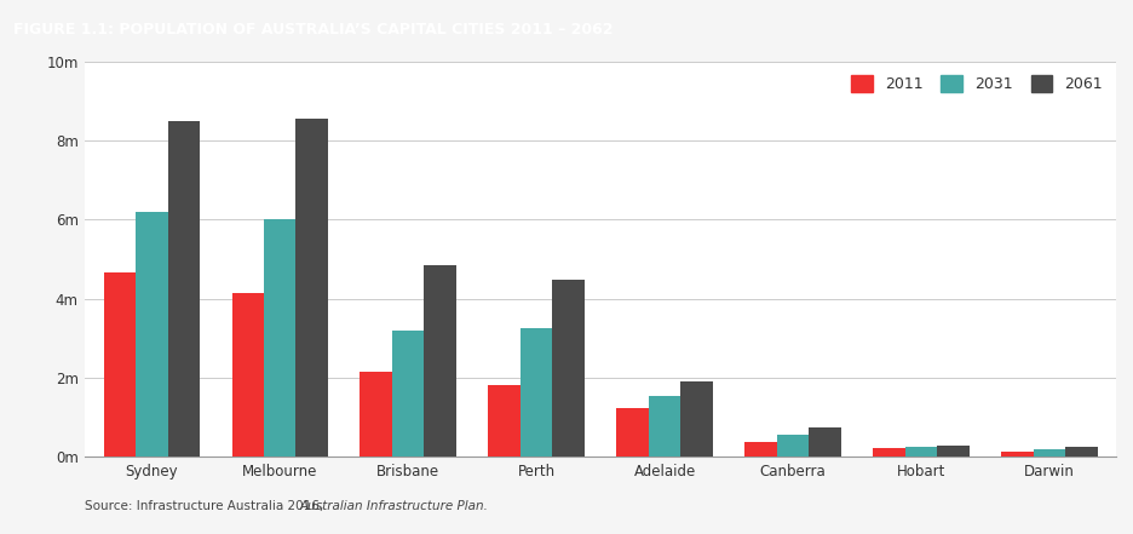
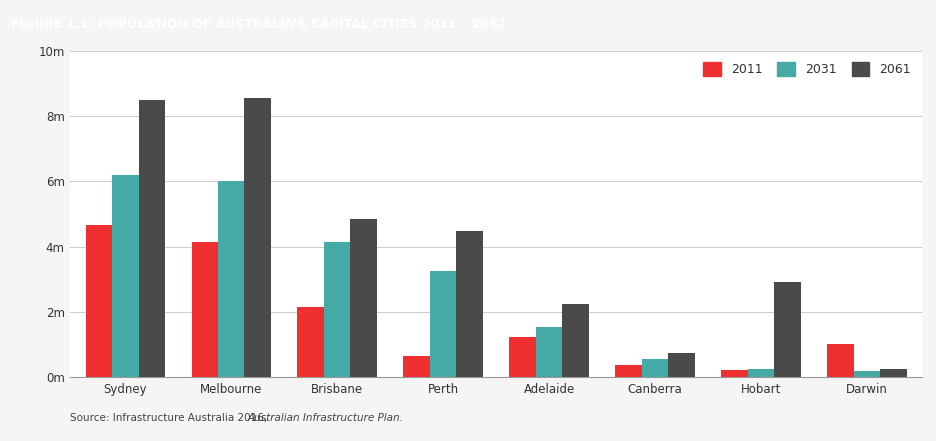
2031/Brisbane: 3.20m -> 4.15m
2011/Perth: 1.80m -> 0.65m
2061/Adelaide: 1.90m -> 2.25m
2061/Hobart: 0.28m -> 2.90m
2011/Darwin: 0.13m -> 1.00m
